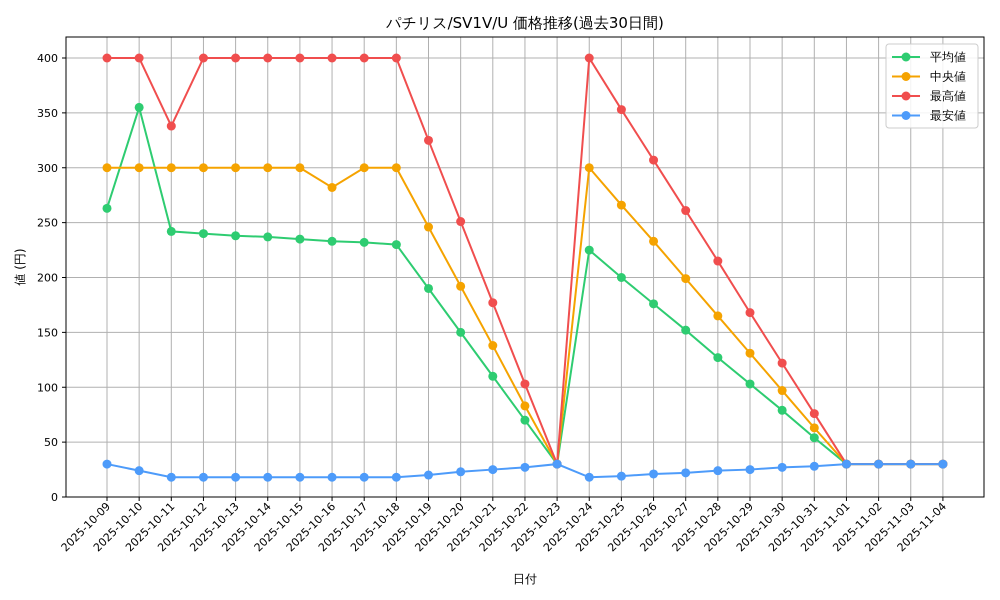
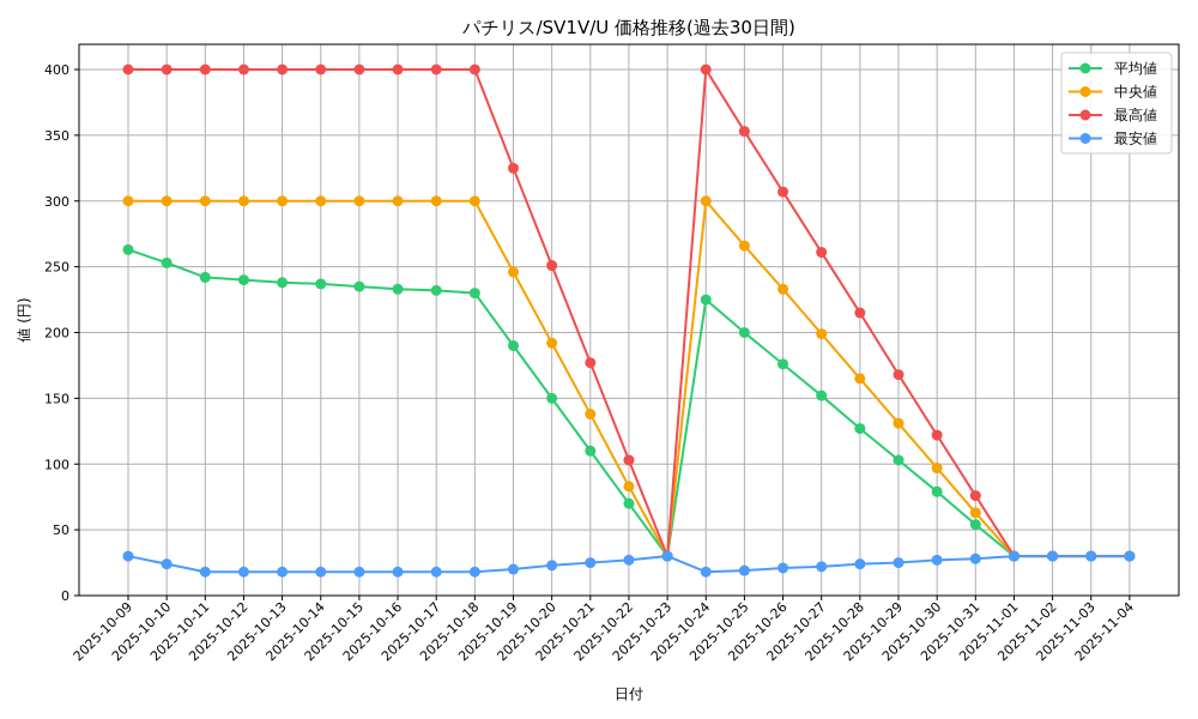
平均値/2025-10-10: 355 -> 253
最高値/2025-10-11: 338 -> 400
中央値/2025-10-16: 282 -> 300
